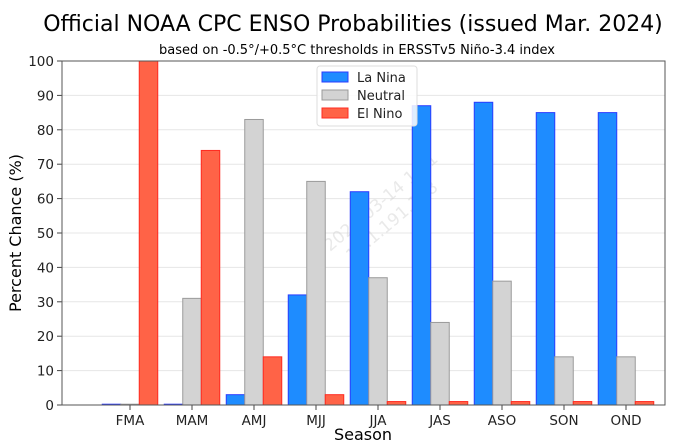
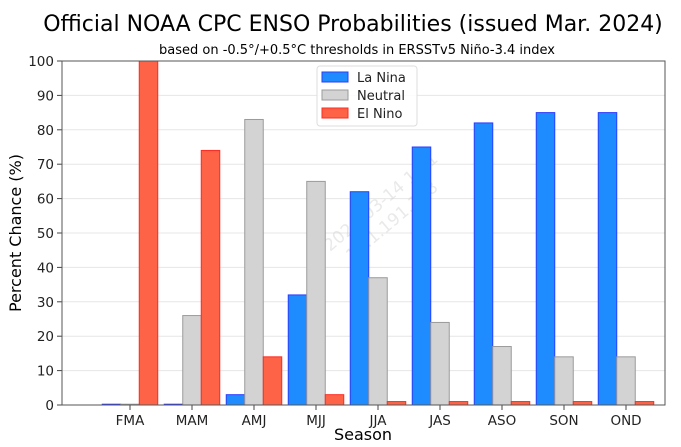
Neutral/MAM: 31 -> 26
La Nina/JAS: 87 -> 75
La Nina/ASO: 88 -> 82
Neutral/ASO: 36 -> 17
